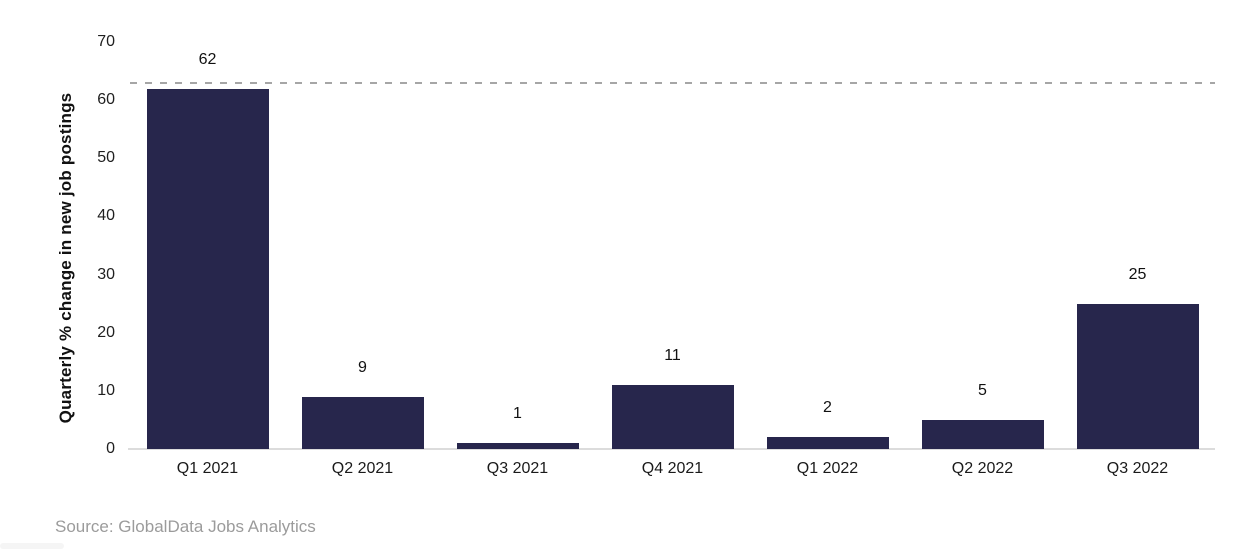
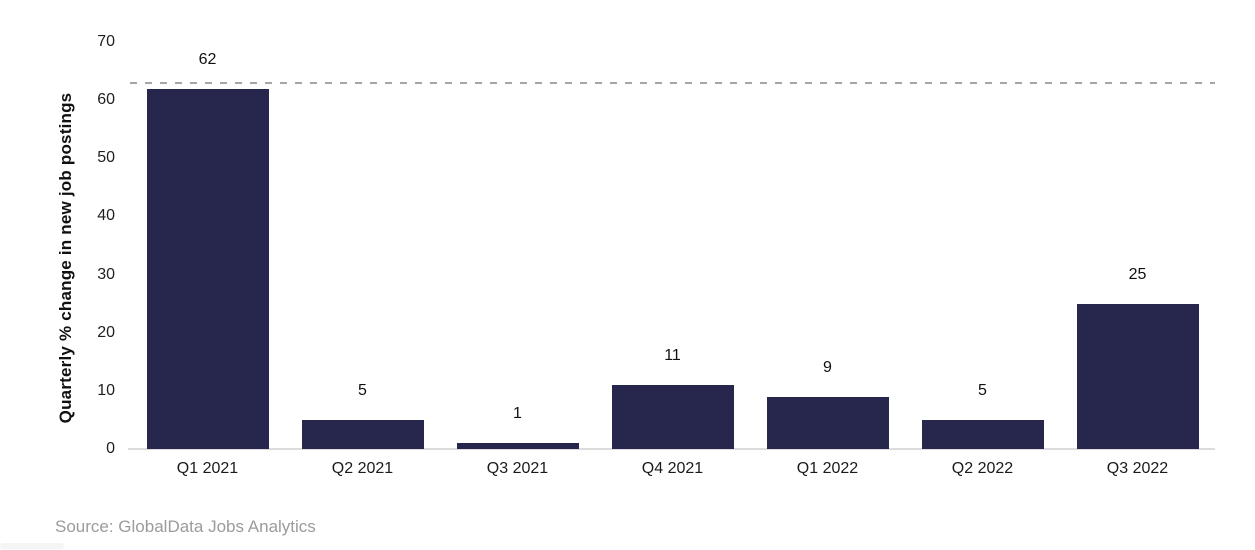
Q2 2021: 9 -> 5
Q1 2022: 2 -> 9
